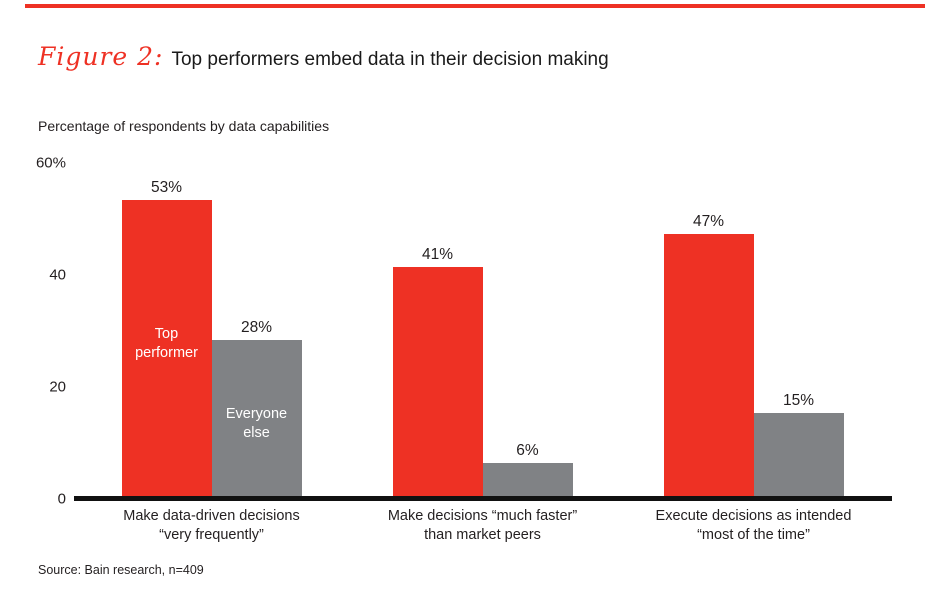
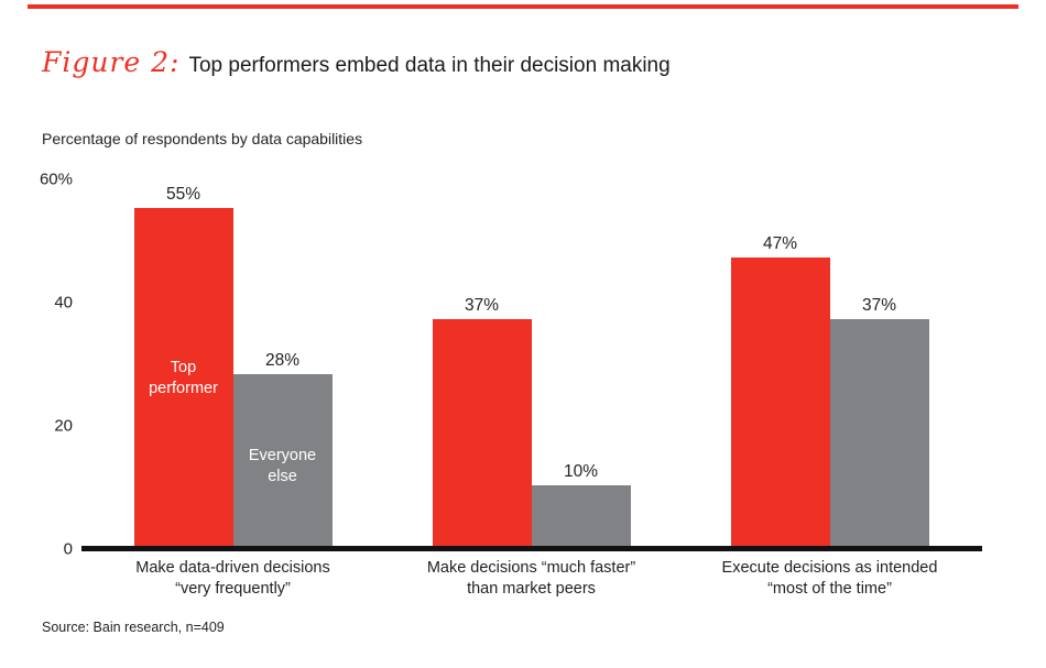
Top performer/Make data-driven decisions “very frequently”: 53% -> 55%
Top performer/Make decisions “much faster” than market peers: 41% -> 37%
Everyone else/Make decisions “much faster” than market peers: 6% -> 10%
Everyone else/Execute decisions as intended “most of the time”: 15% -> 37%
